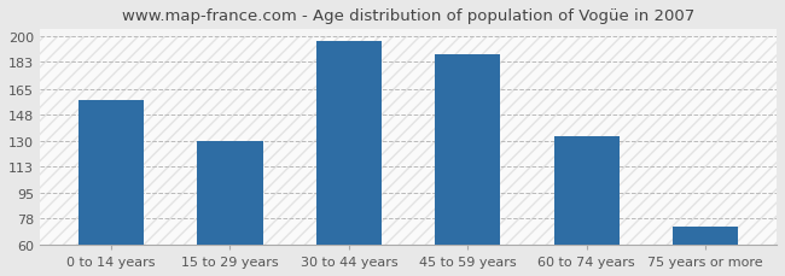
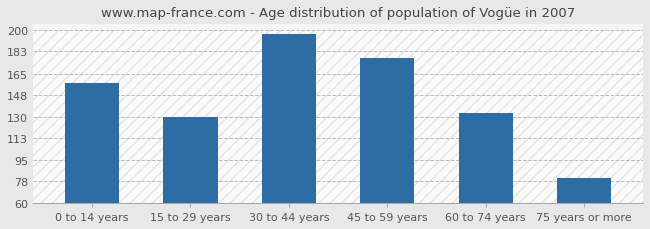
45 to 59 years: 188 -> 178
75 years or more: 72 -> 80
